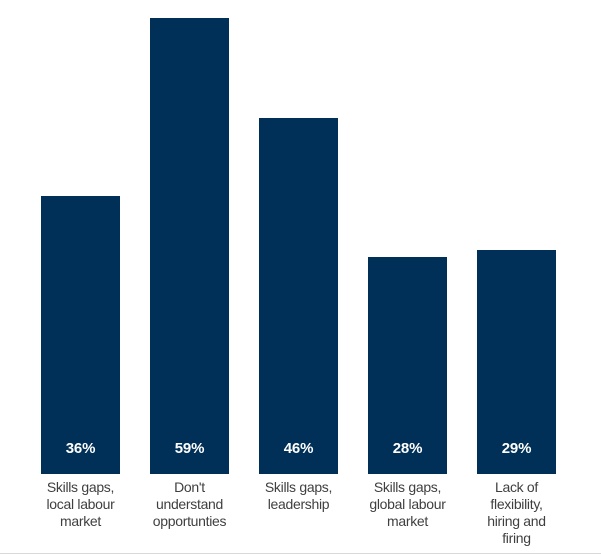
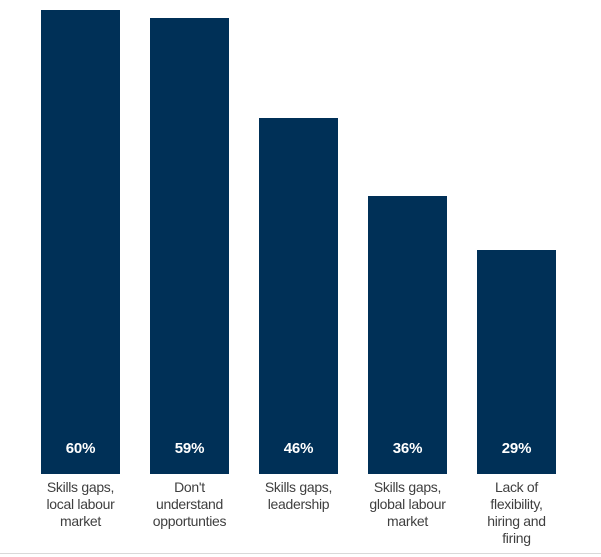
Skills gaps, local labour market: 36% -> 60%
Skills gaps, global labour market: 28% -> 36%
